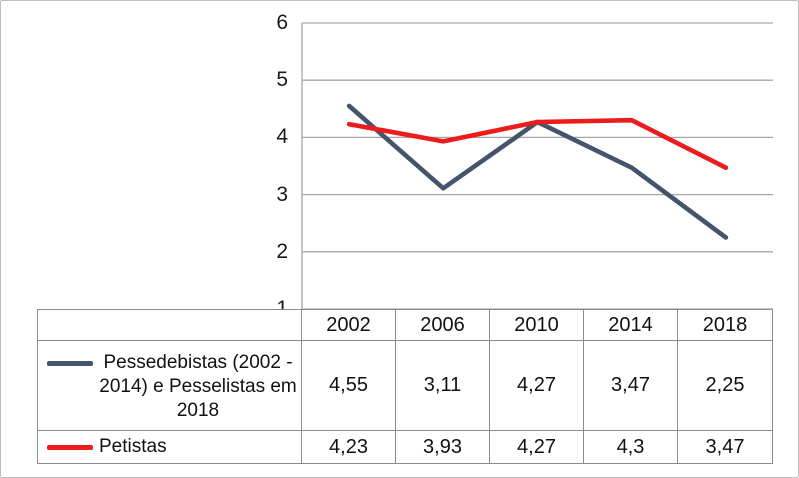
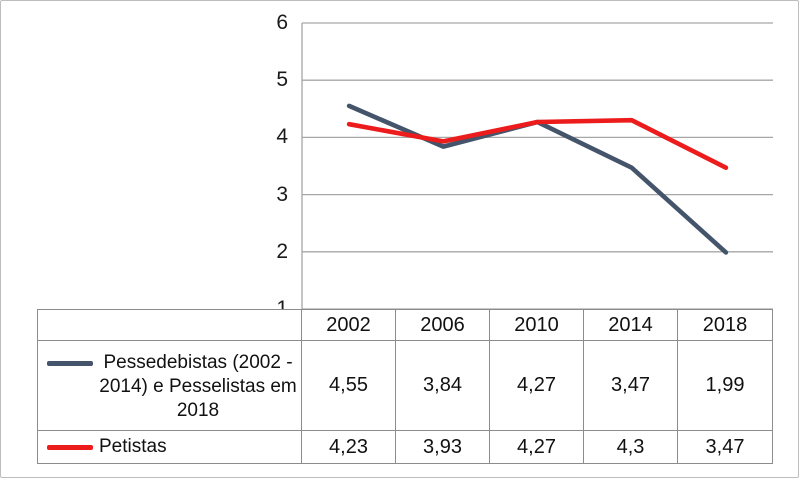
Pessedebistas (2002 - 2014) e Pesselistas em 2018/2006: 3,11 -> 3,84
Pessedebistas (2002 - 2014) e Pesselistas em 2018/2018: 2,25 -> 1,99
